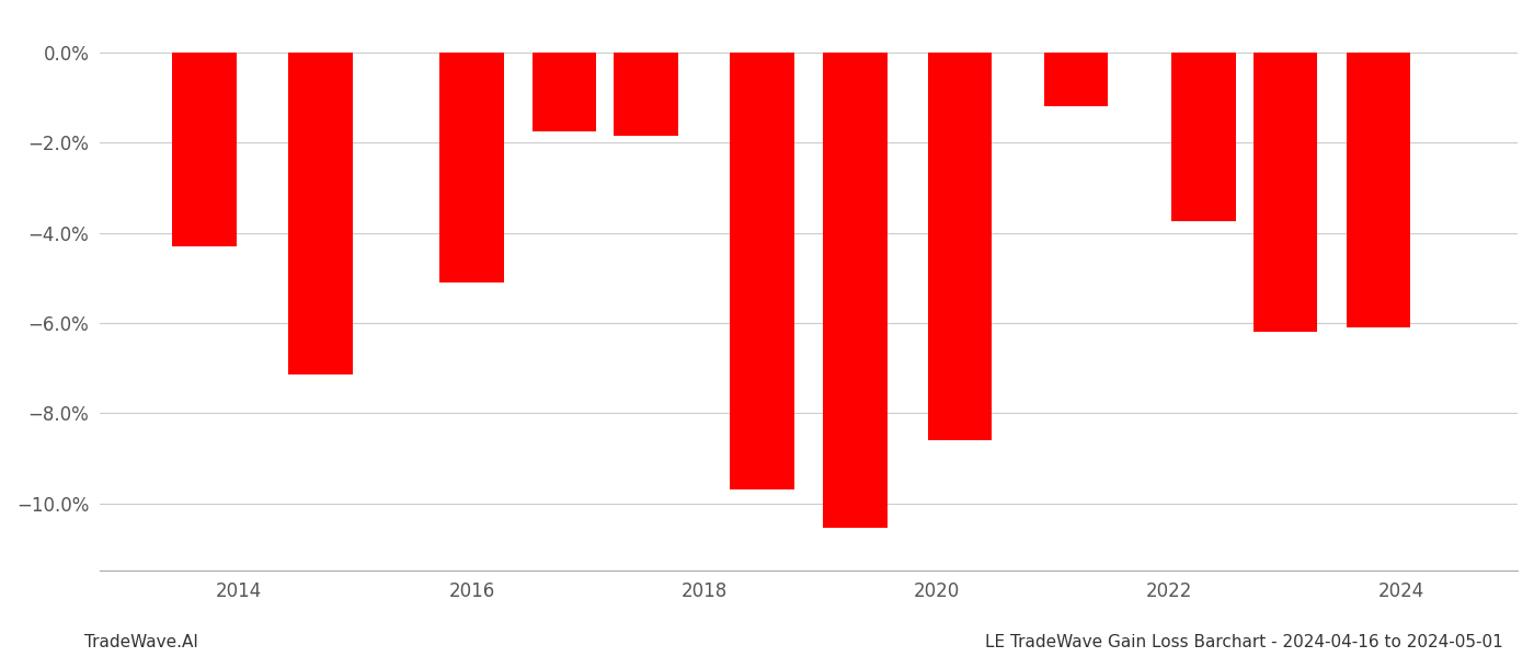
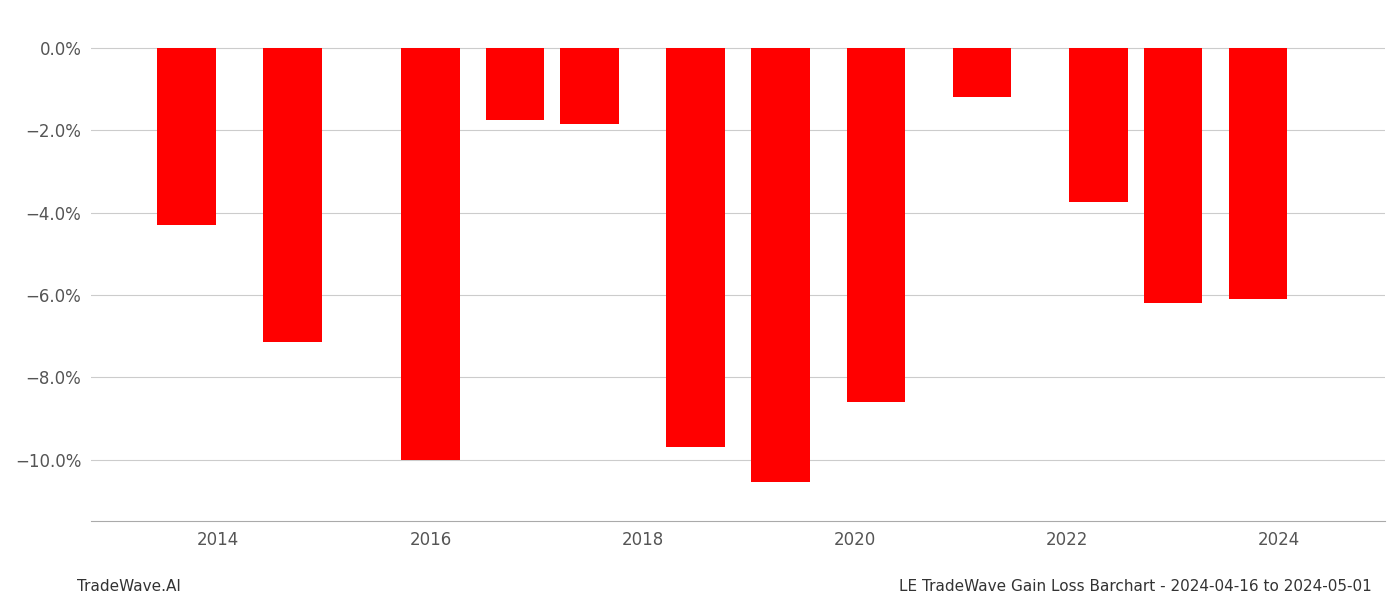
2016: -5.10% -> -10.00%
